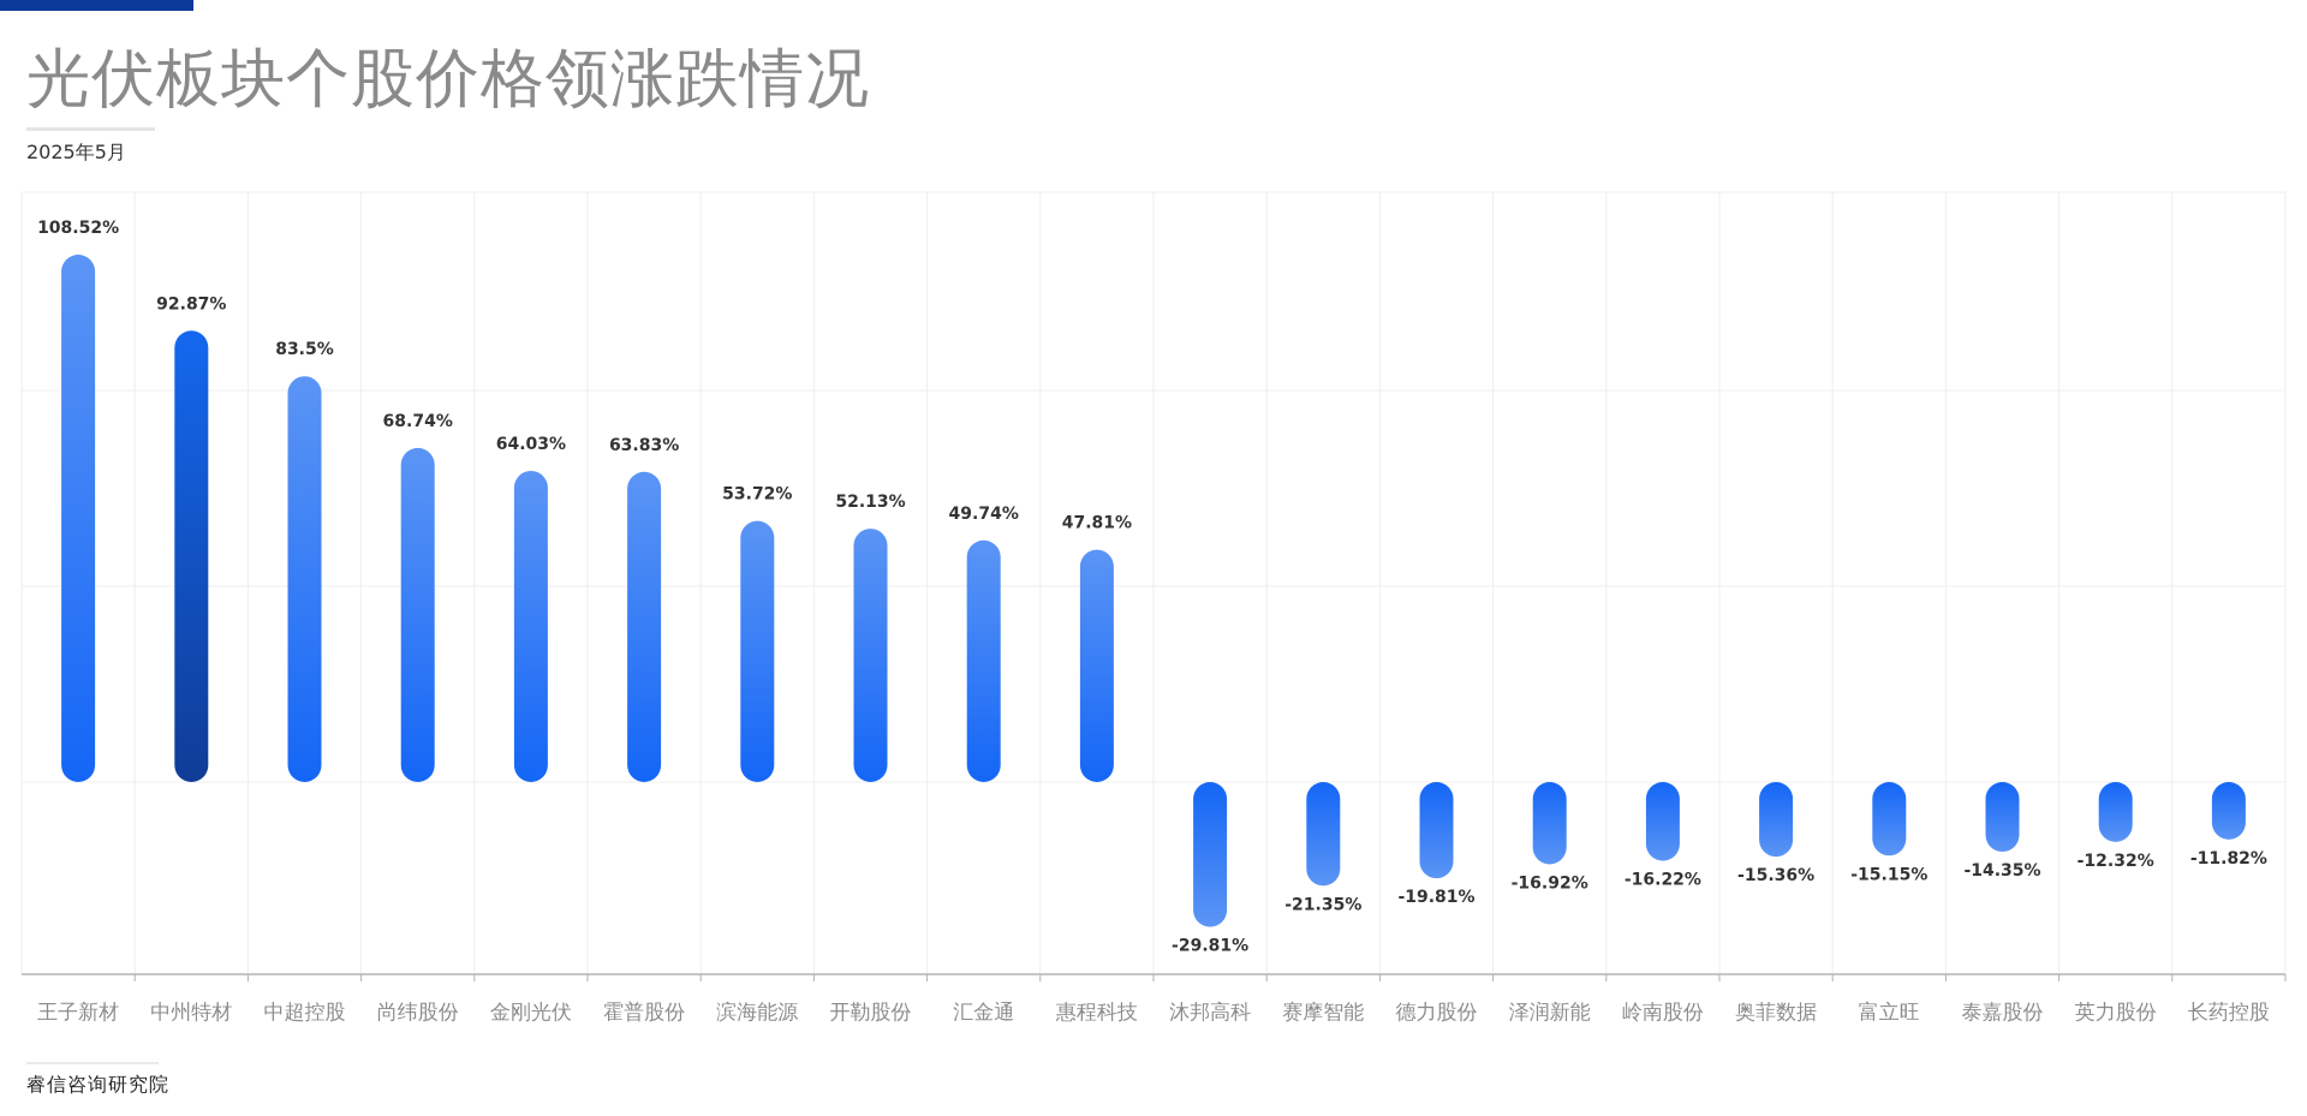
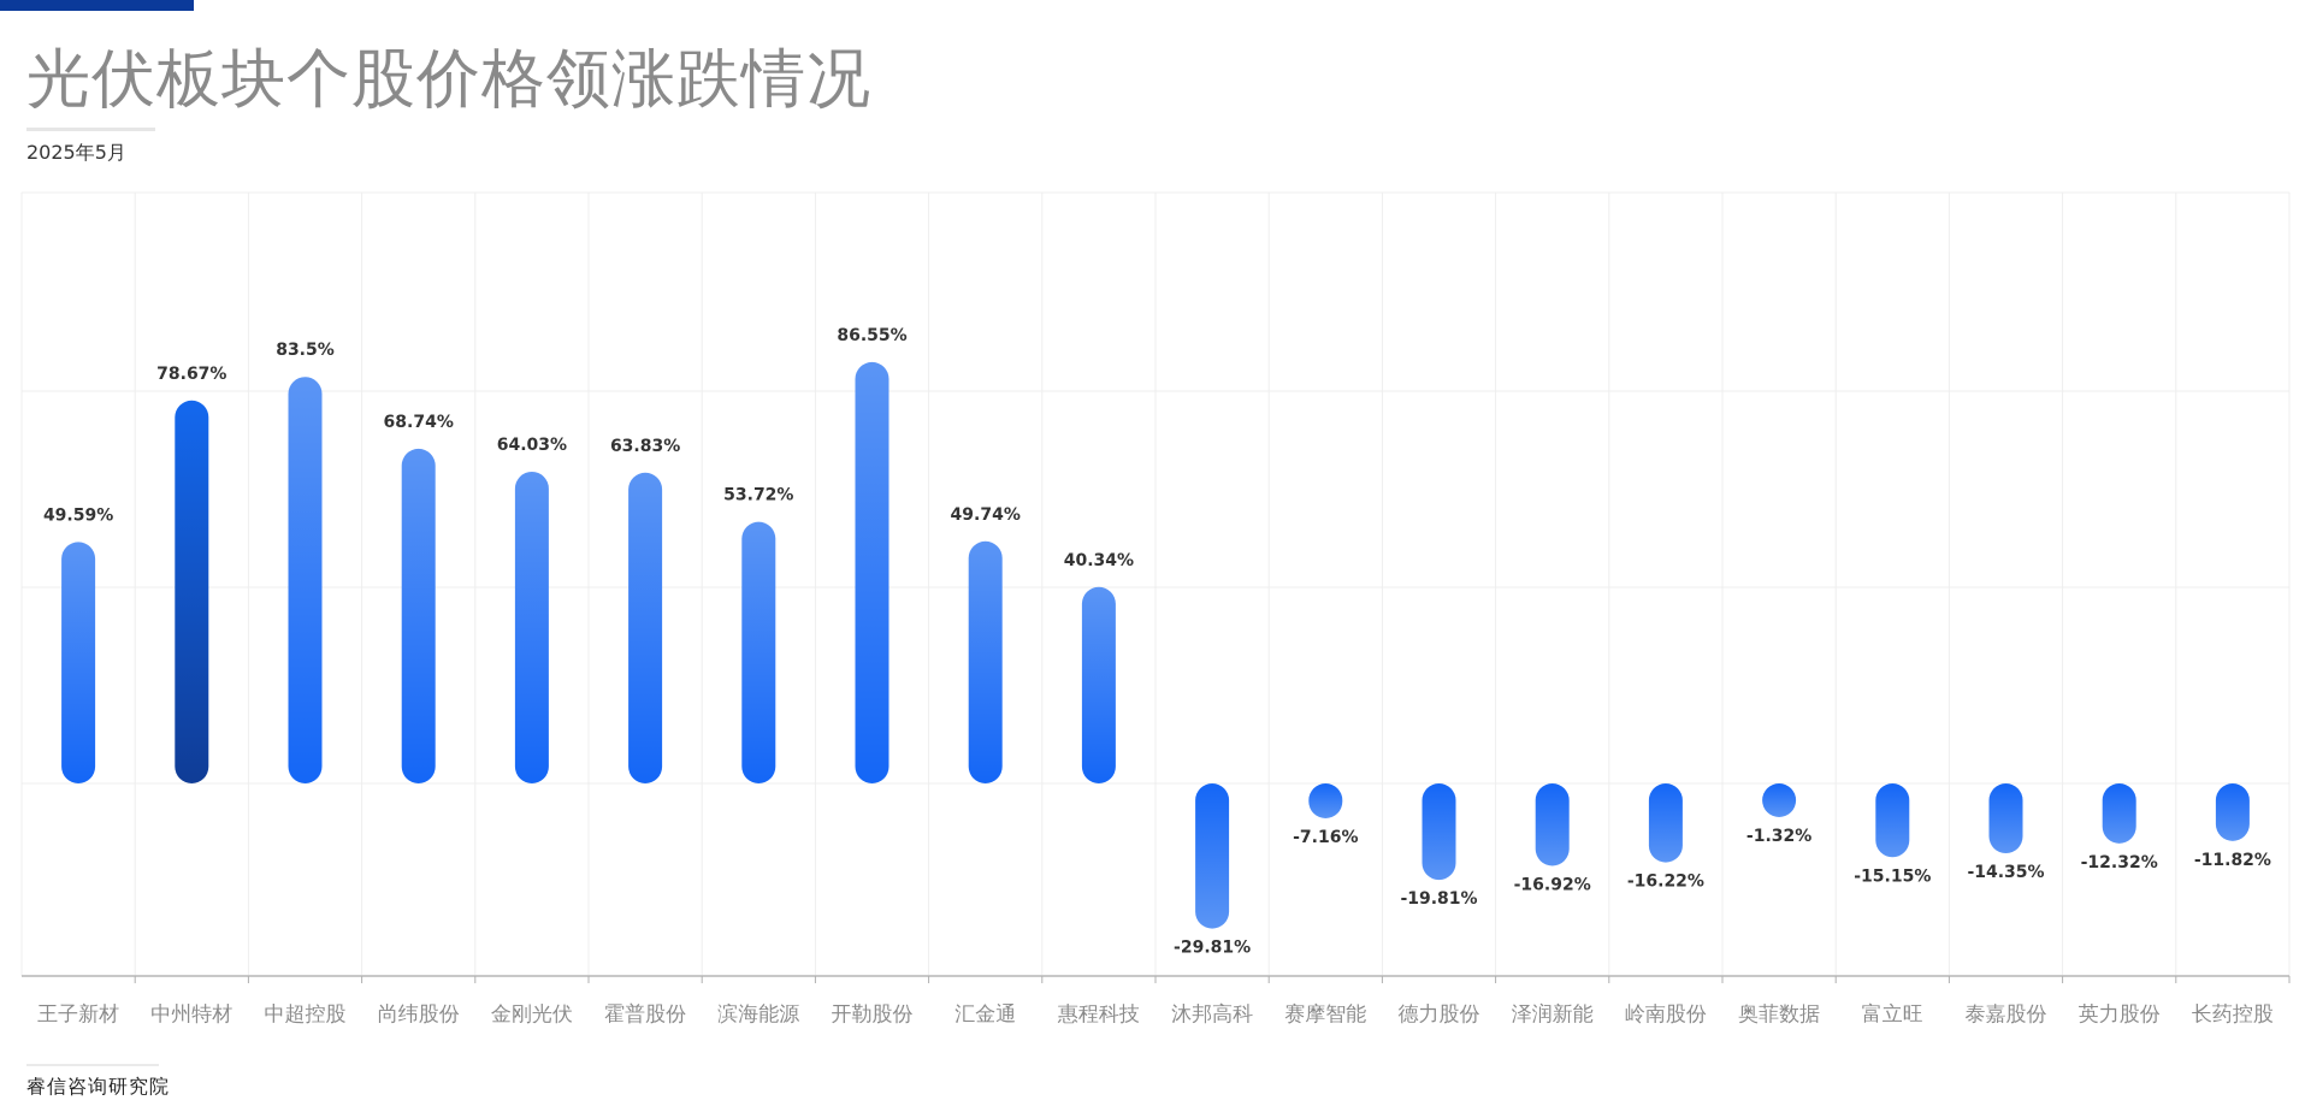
王子新材: 108.52% -> 49.59%
中州特材: 92.87% -> 78.67%
开勒股份: 52.13% -> 86.55%
惠程科技: 47.81% -> 40.34%
赛摩智能: -21.35% -> -7.16%
奥菲数据: -15.36% -> -1.32%
